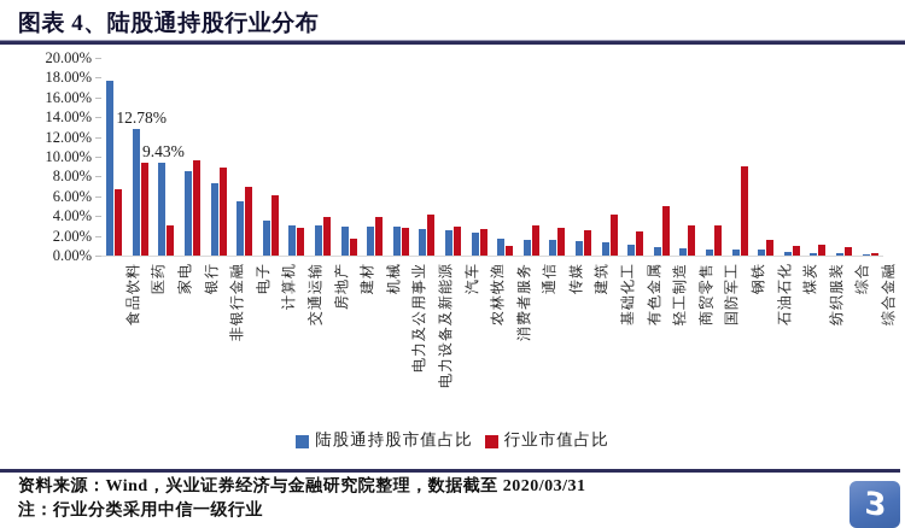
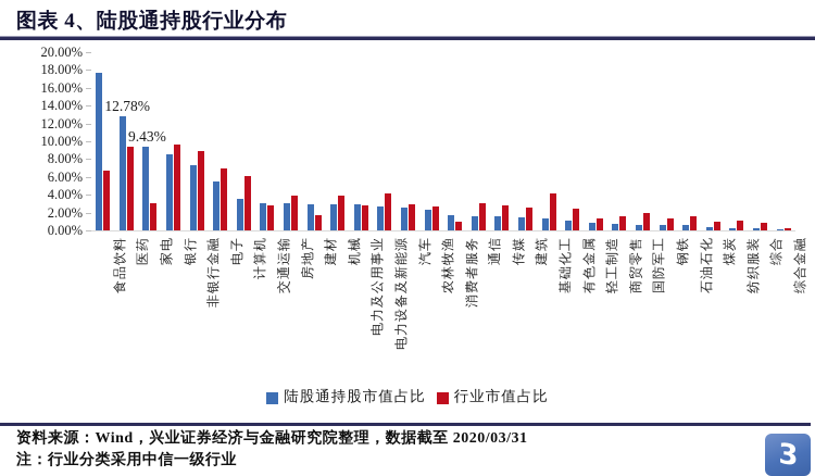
行业市值占比/轻工制造: 5% -> 1%
行业市值占比/商贸零售: 3% -> 2%
行业市值占比/国防军工: 3% -> 2%
行业市值占比/钢铁: 9% -> 1%
